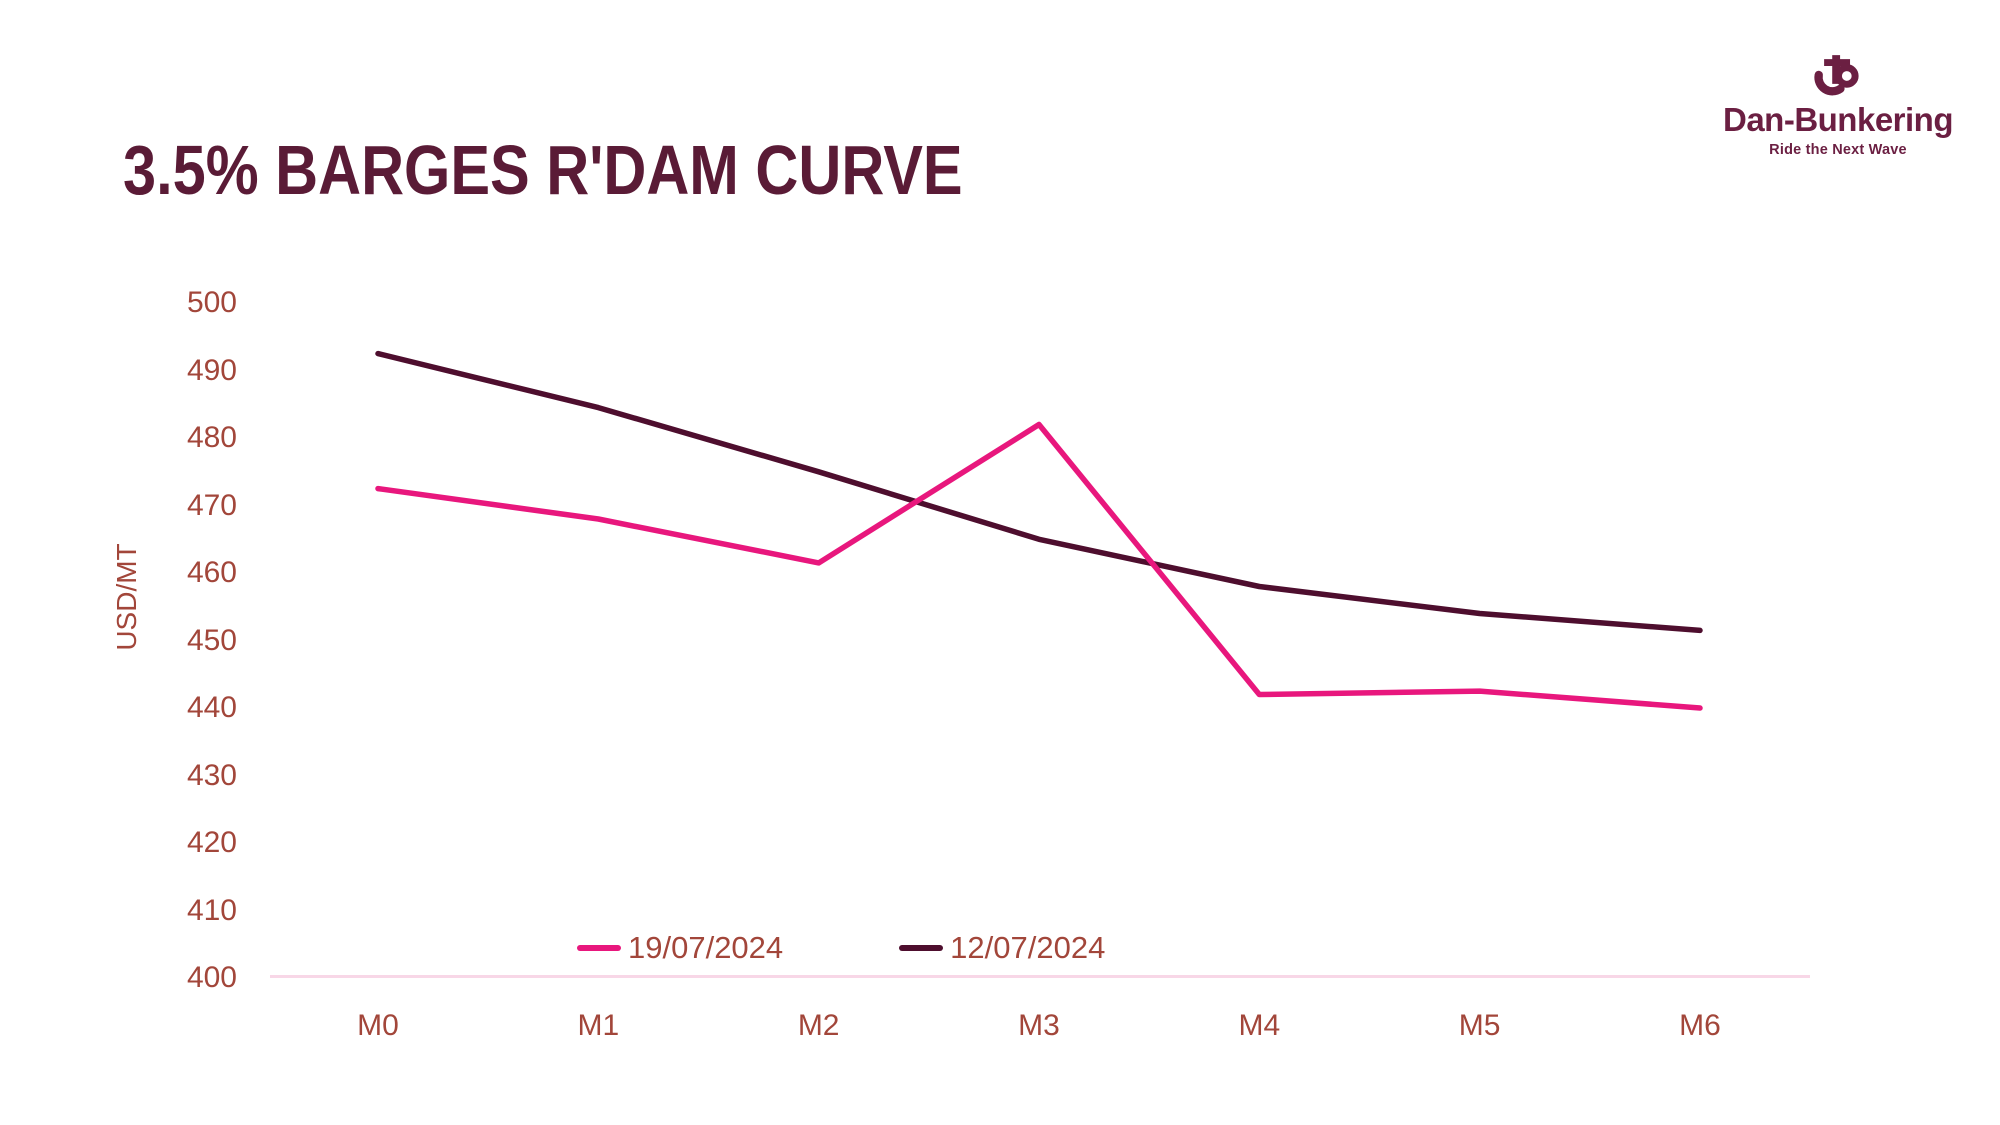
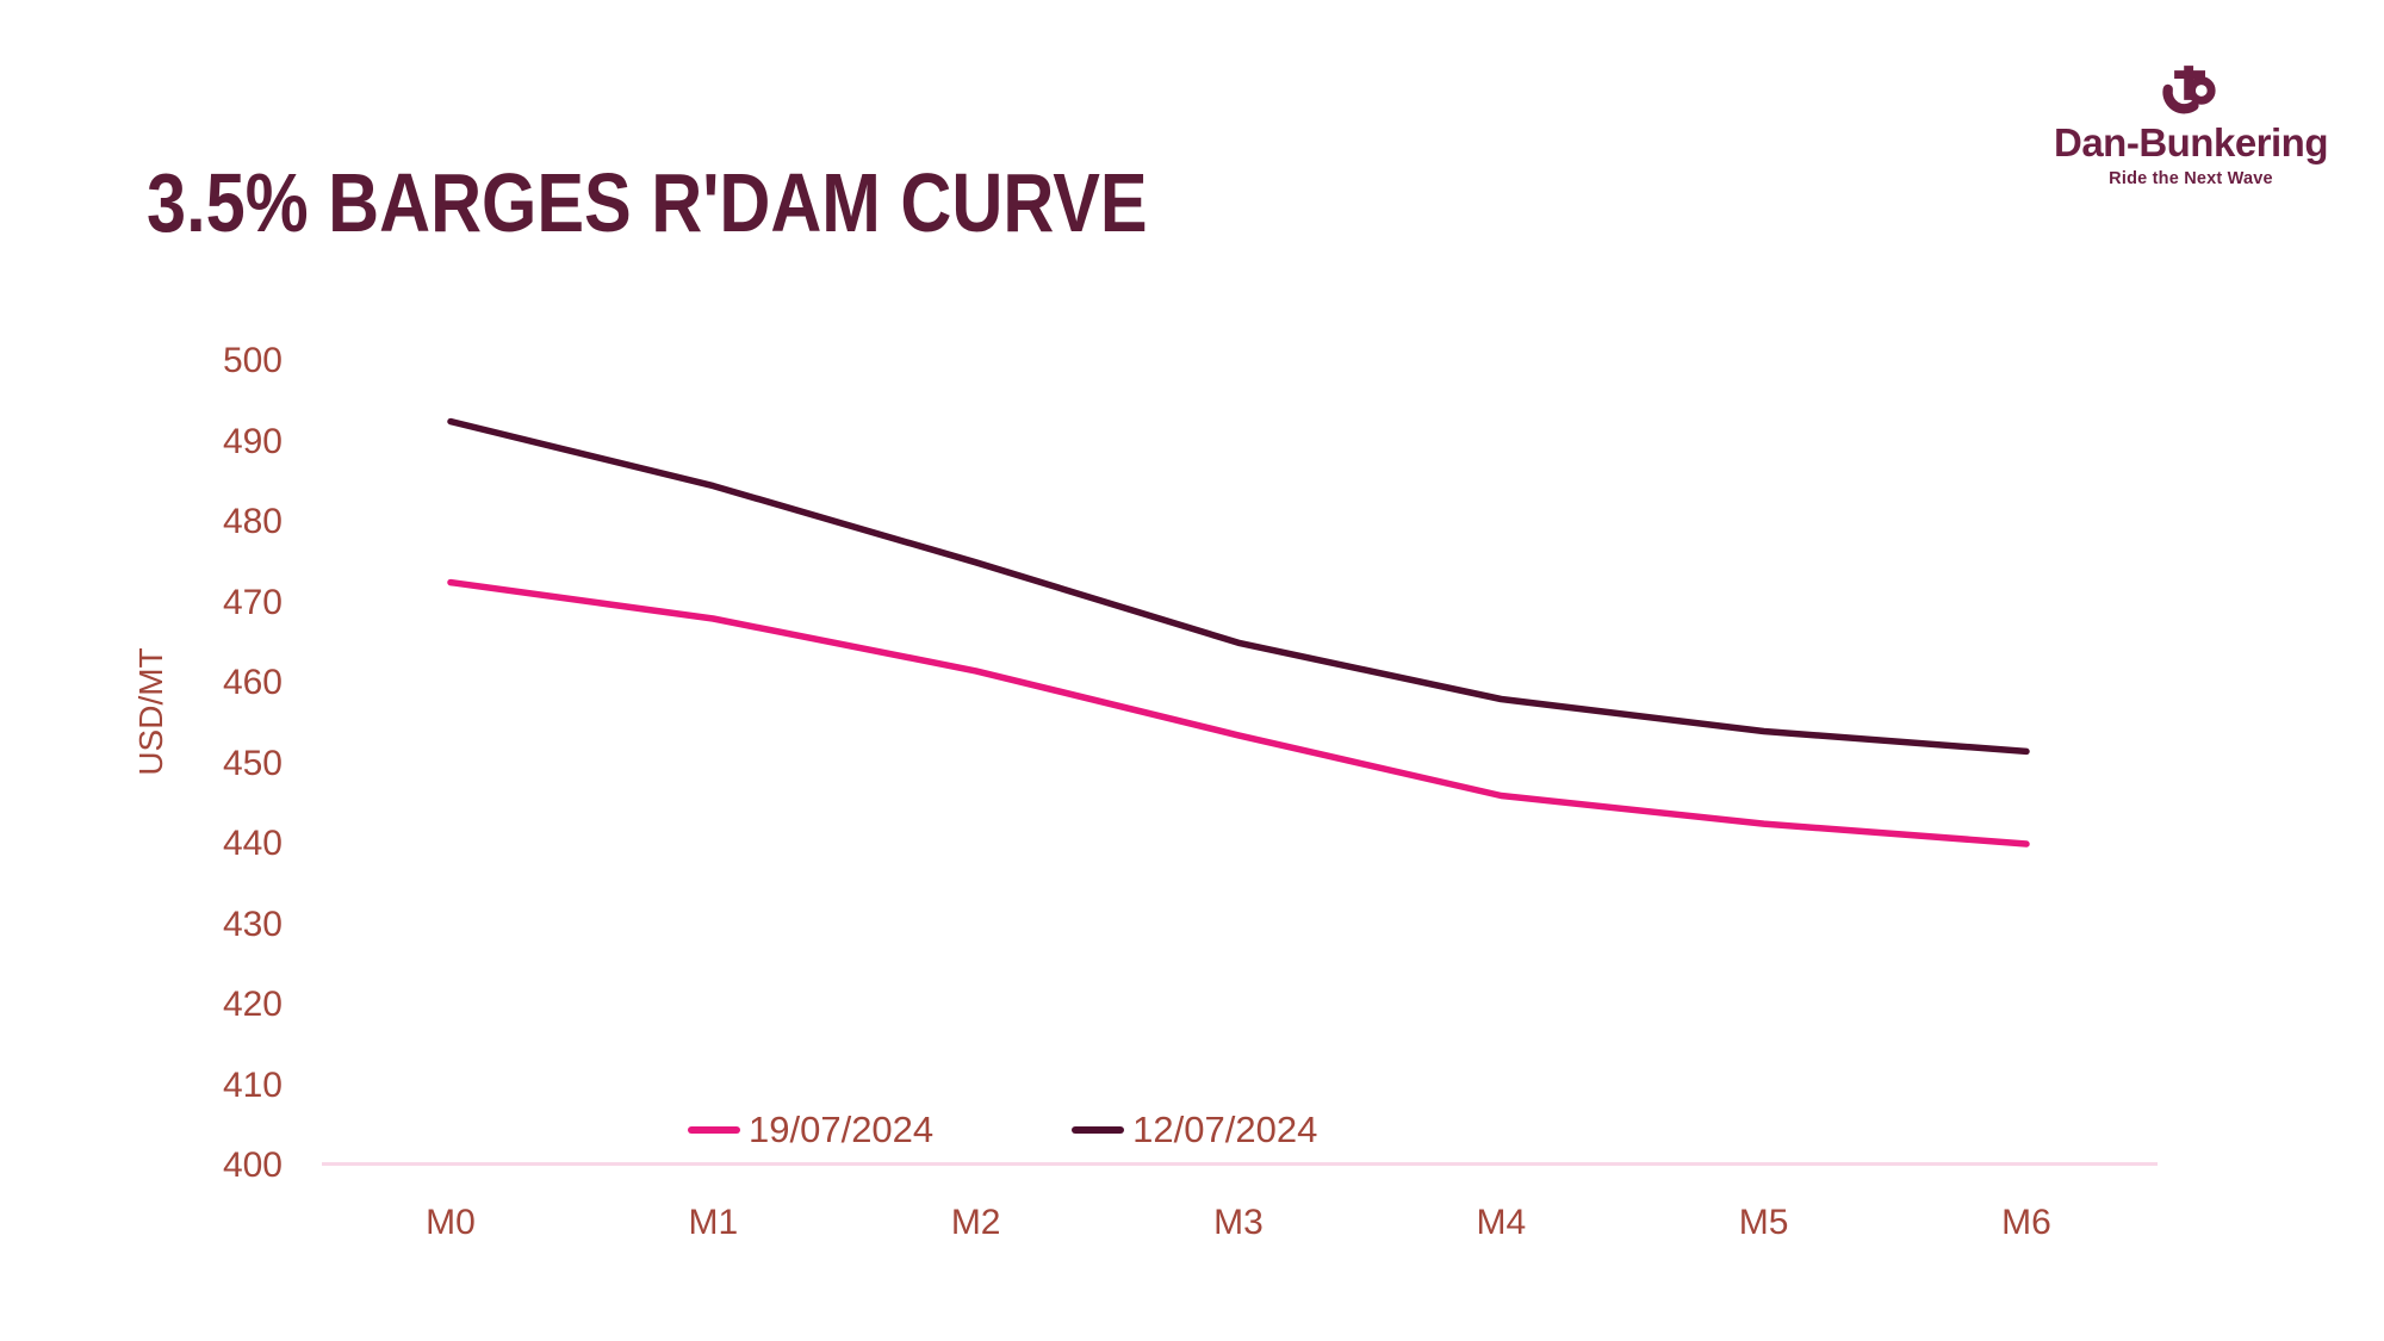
19/07/2024/M3: 482 -> 454
19/07/2024/M4: 442 -> 446
